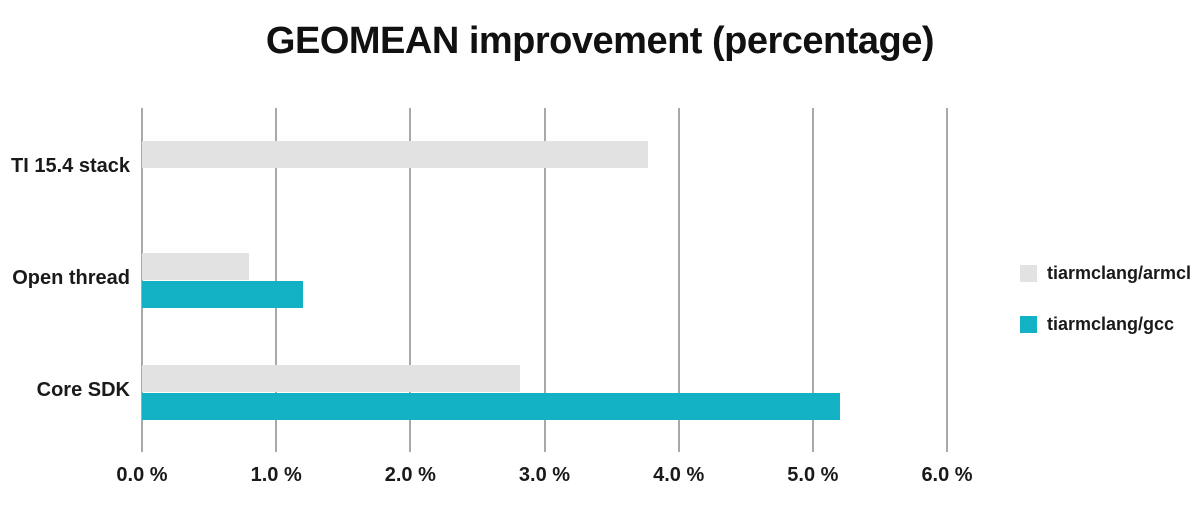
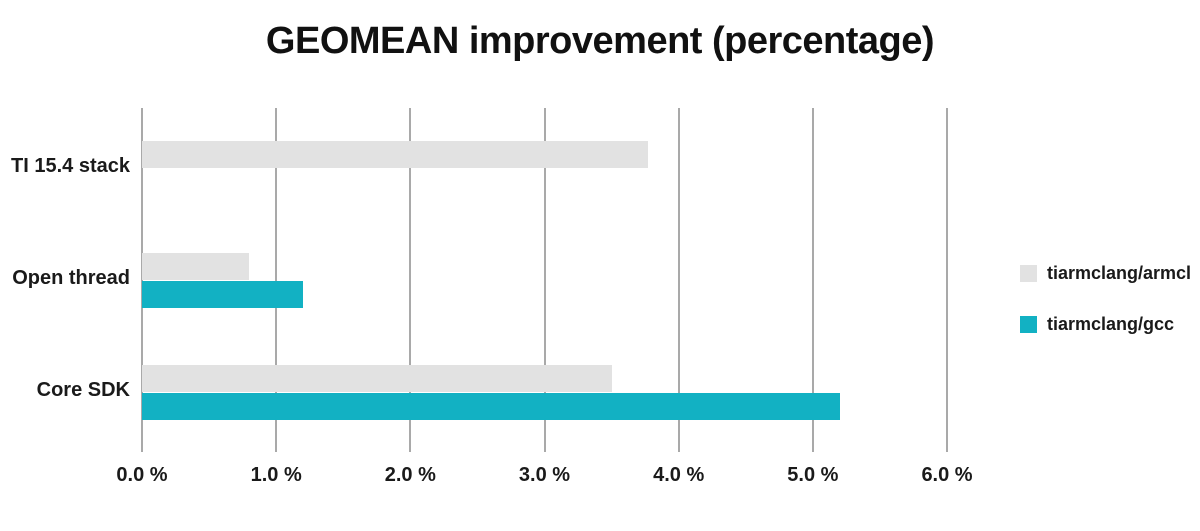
tiarmclang/armcl/Core SDK: 2.82% -> 3.50%
